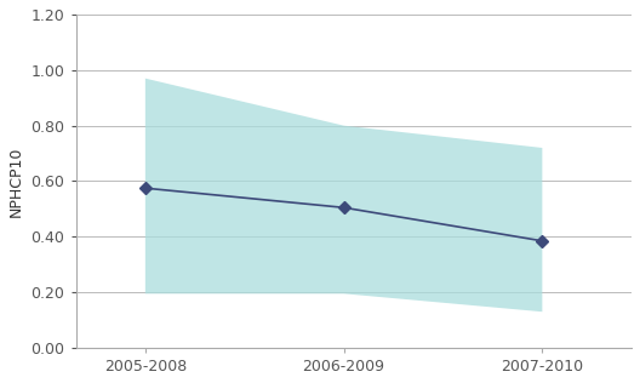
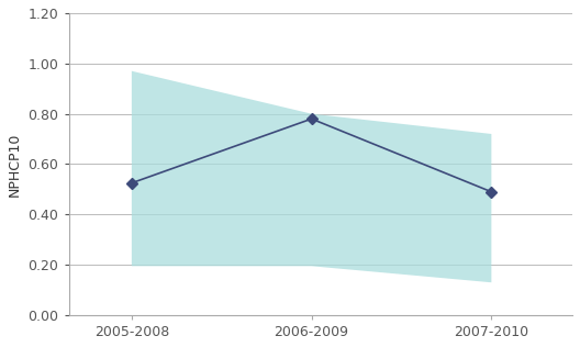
2005-2008: 0.575 -> 0.525
2006-2009: 0.505 -> 0.780
2007-2010: 0.385 -> 0.490
